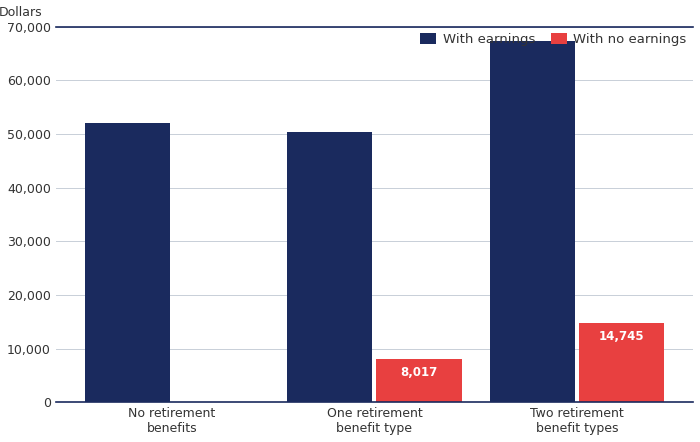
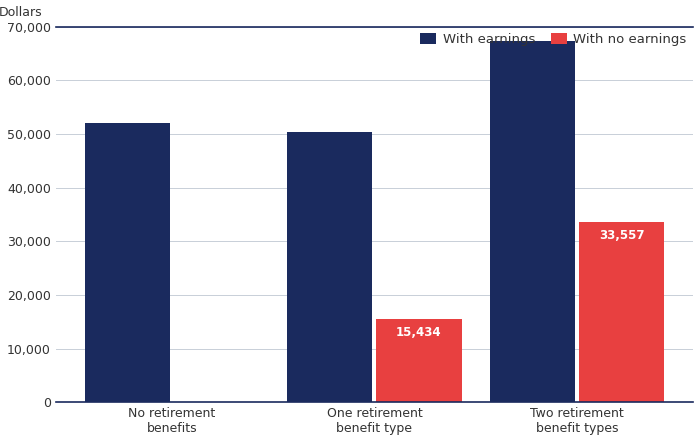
With no earnings/One retirement benefit type: 8,017 -> 15,434
With no earnings/Two retirement benefit types: 14,745 -> 33,557
